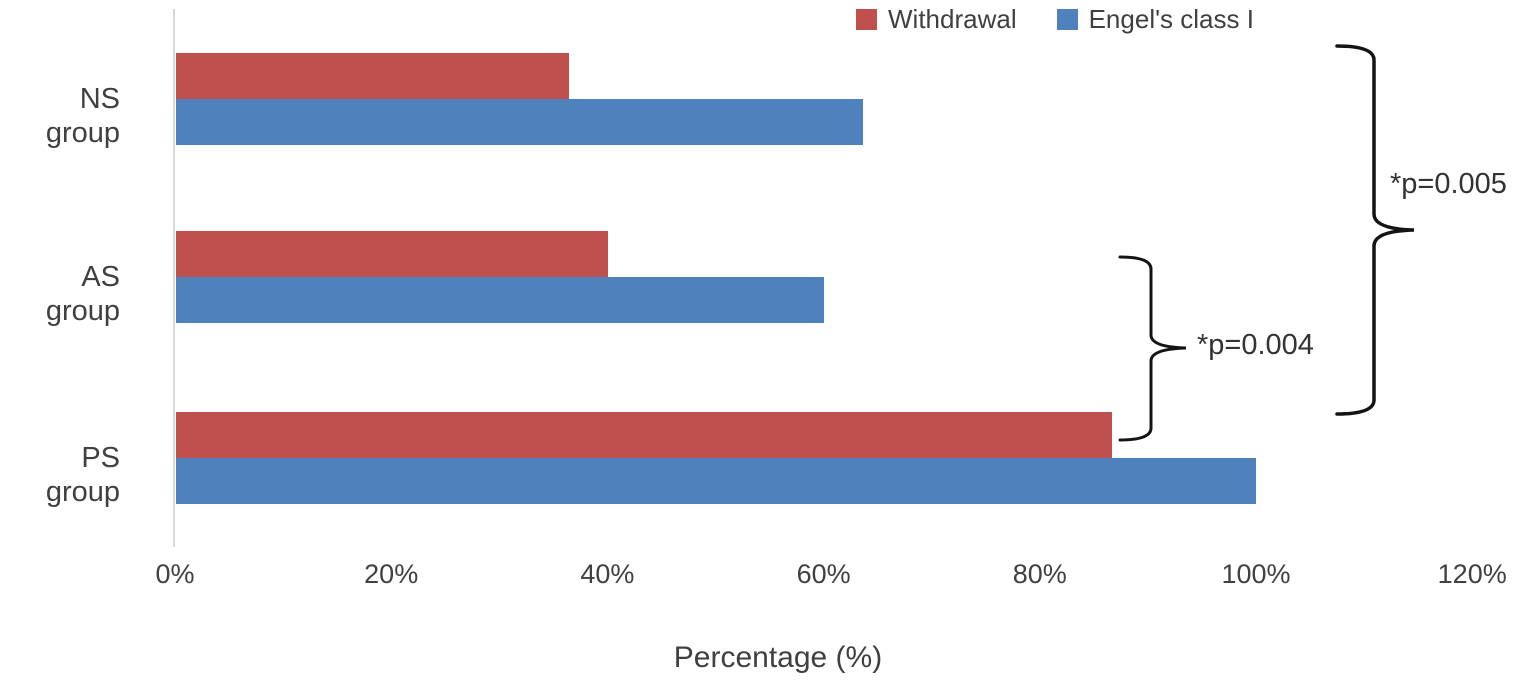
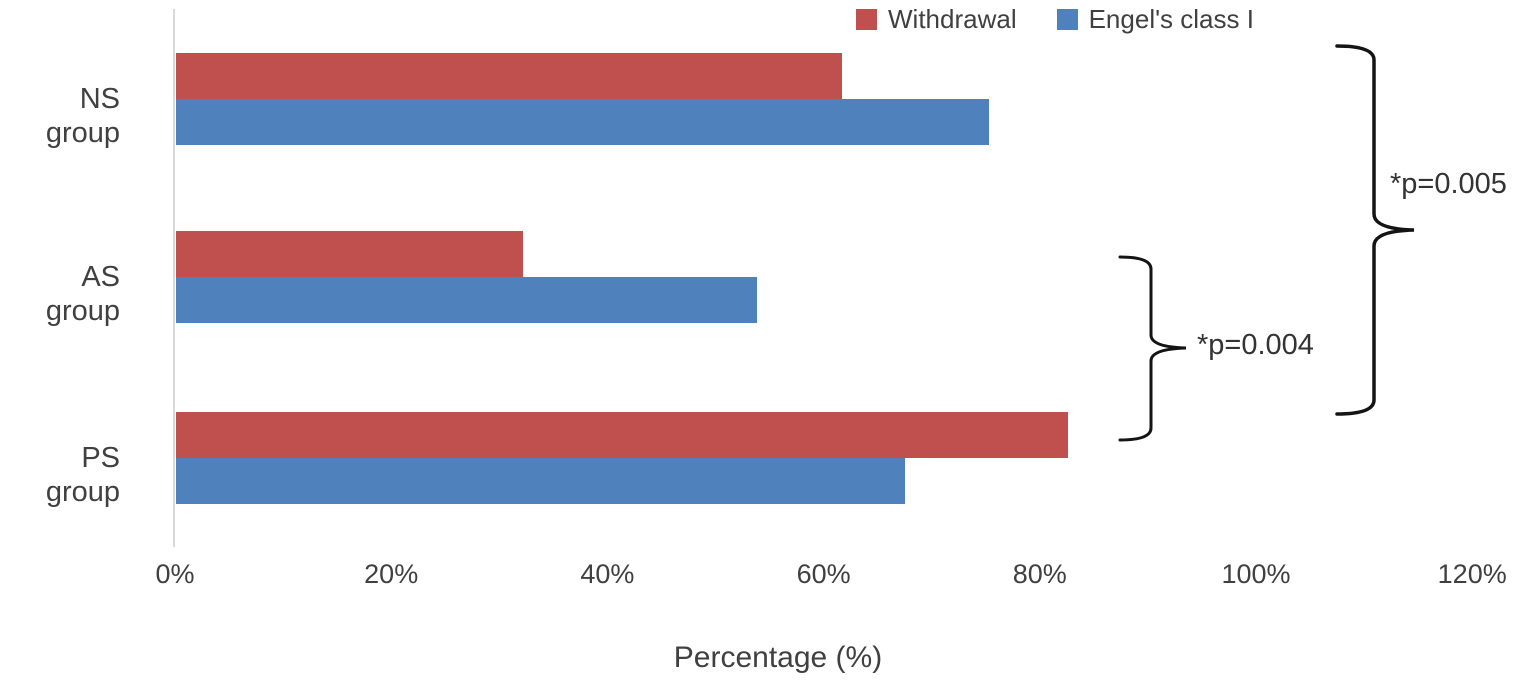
Withdrawal/NS group: 36.4% -> 61.7%
Engel's class I/NS group: 63.6% -> 75.3%
Withdrawal/AS group: 40.0% -> 32.1%
Engel's class I/AS group: 60.0% -> 53.8%
Withdrawal/PS group: 86.7% -> 82.6%
Engel's class I/PS group: 100.0% -> 67.5%
